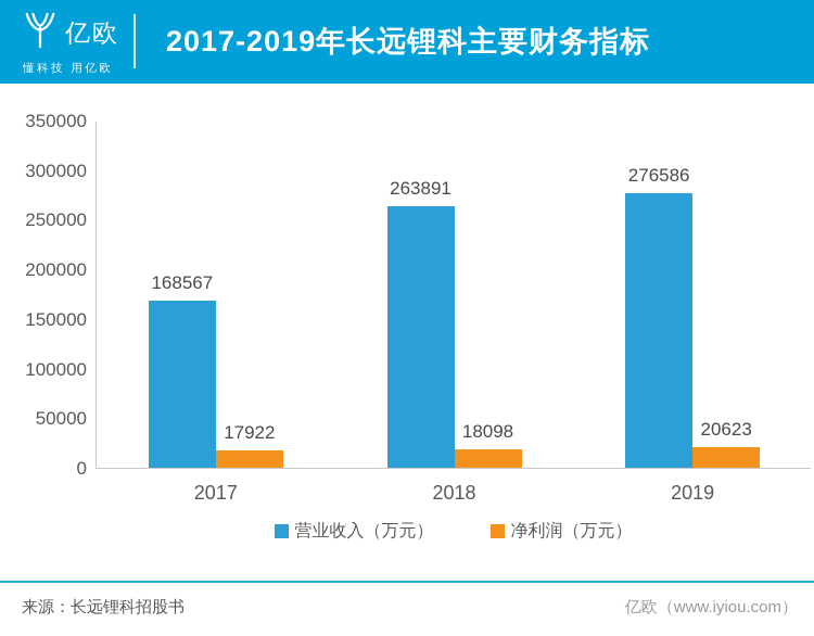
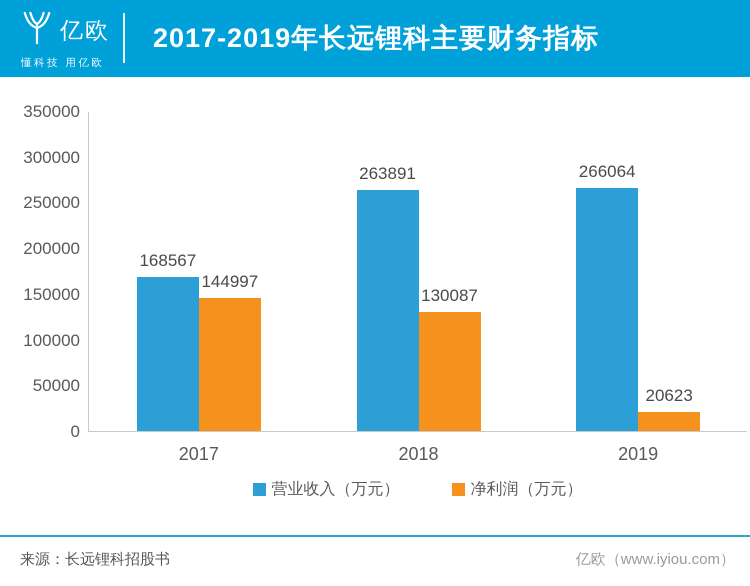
净利润（万元）/2017: 17922 -> 144997
净利润（万元）/2018: 18098 -> 130087
营业收入（万元）/2019: 276586 -> 266064
